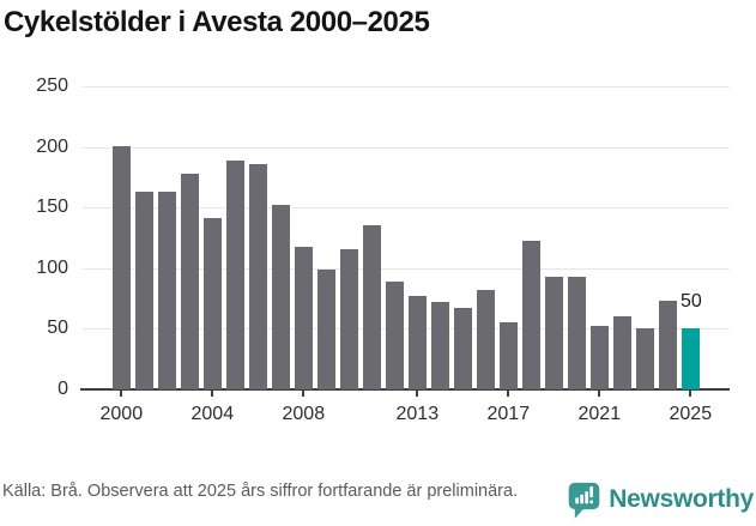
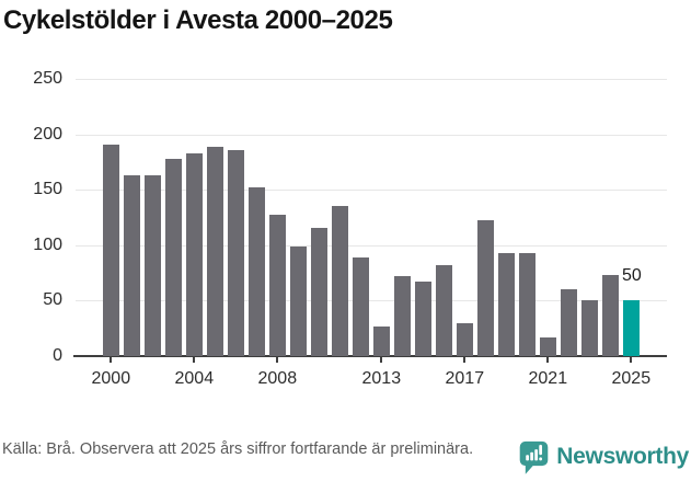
2000: 201 -> 191
2004: 141 -> 183
2008: 118 -> 128
2013: 77 -> 27
2017: 55 -> 30
2021: 52 -> 17
